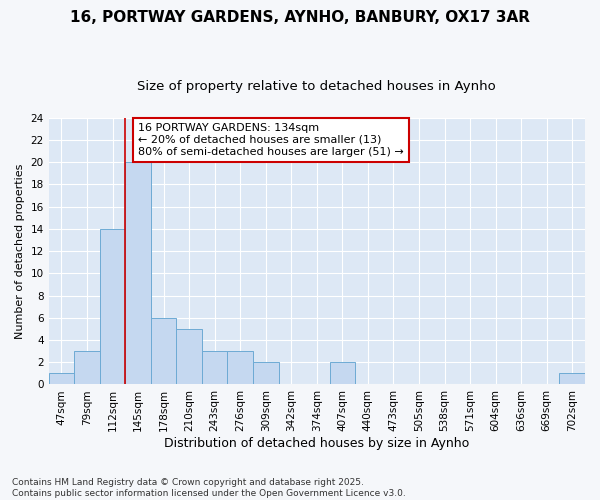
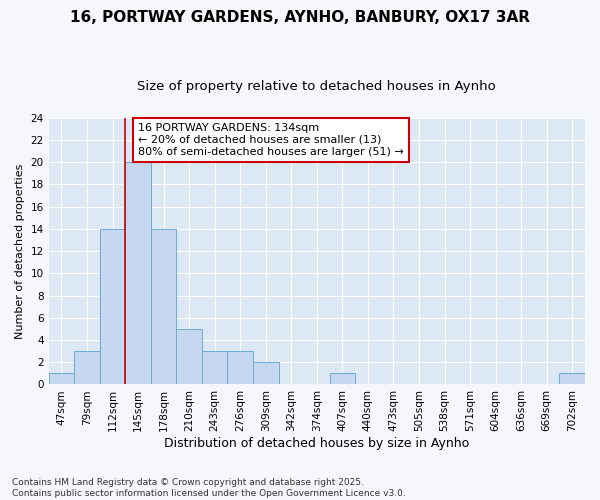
178sqm: 6 -> 14
407sqm: 2 -> 1
